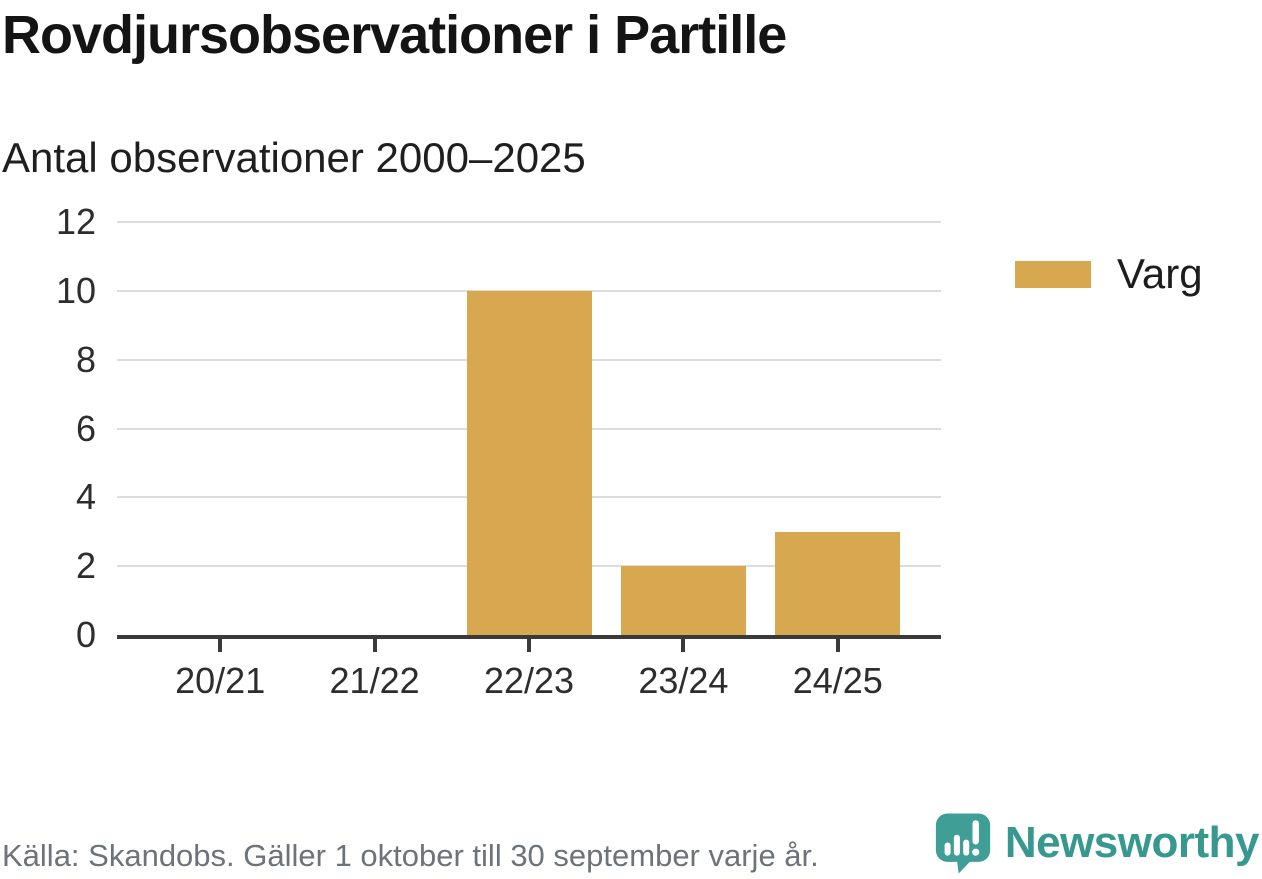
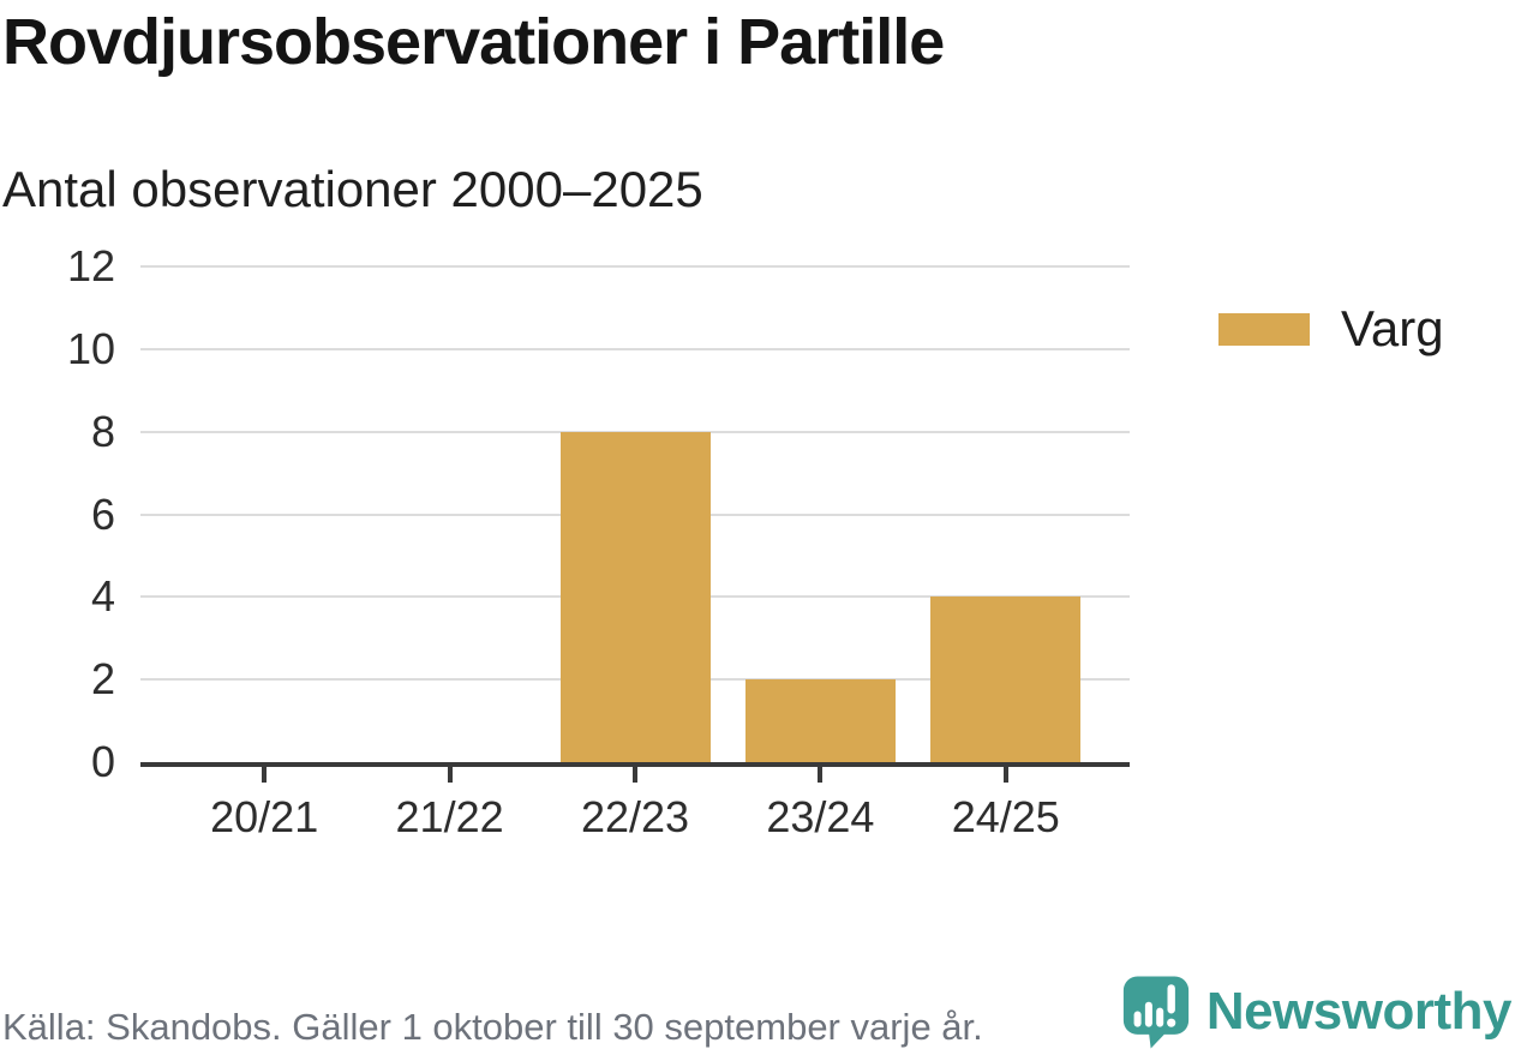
22/23: 10 -> 8
24/25: 3 -> 4
